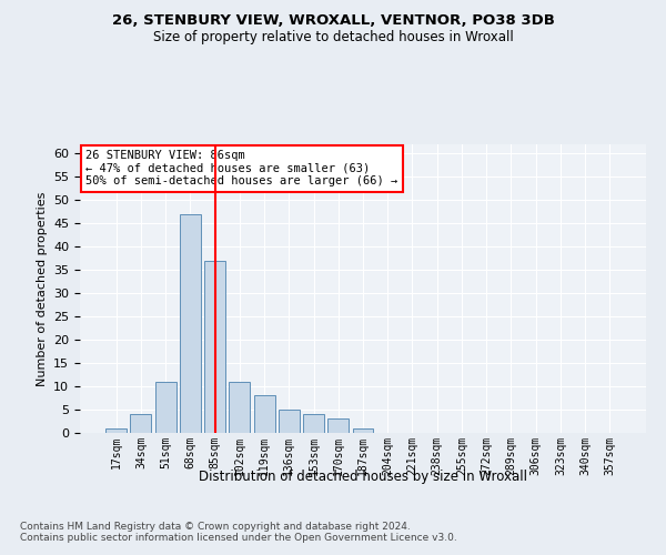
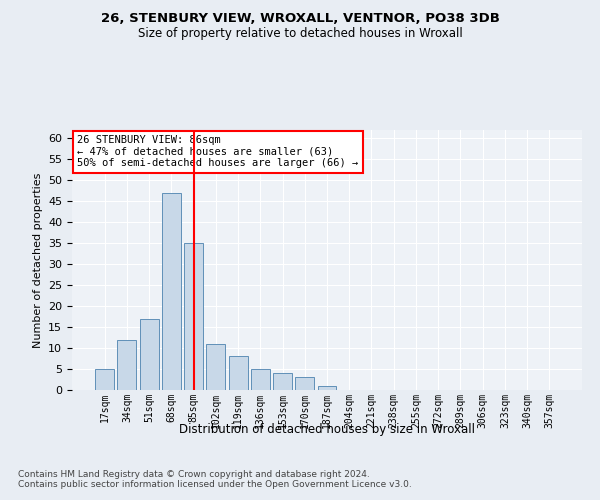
17sqm: 1 -> 5
34sqm: 4 -> 12
51sqm: 11 -> 17
85sqm: 37 -> 35
